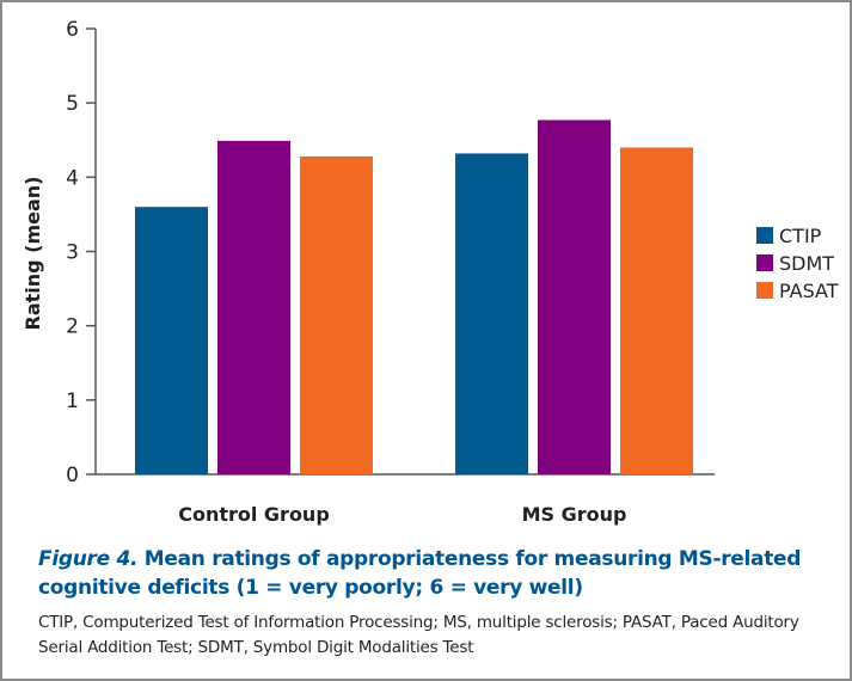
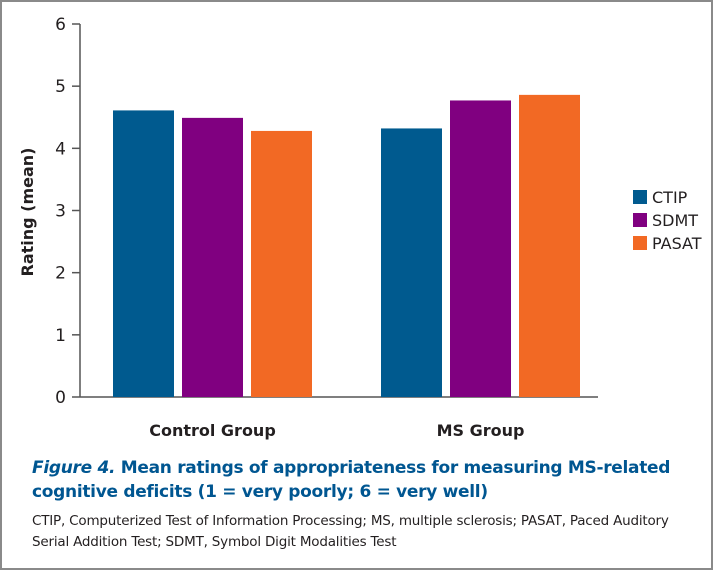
CTIP/Control Group: 3.6 -> 4.6
PASAT/MS Group: 4.4 -> 4.9
